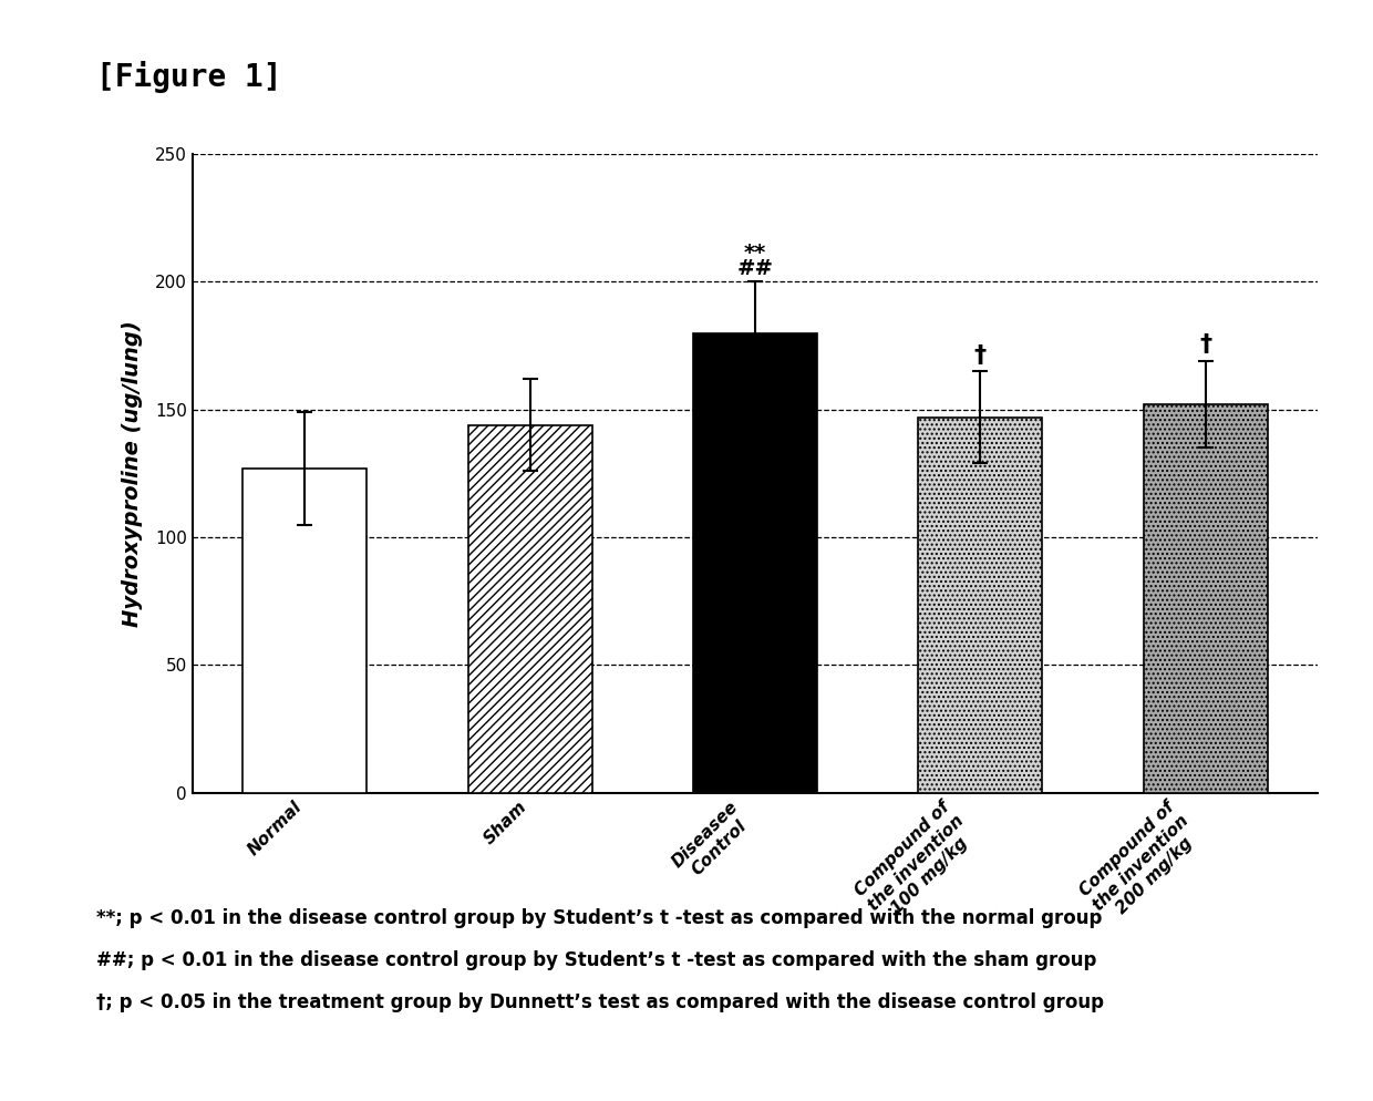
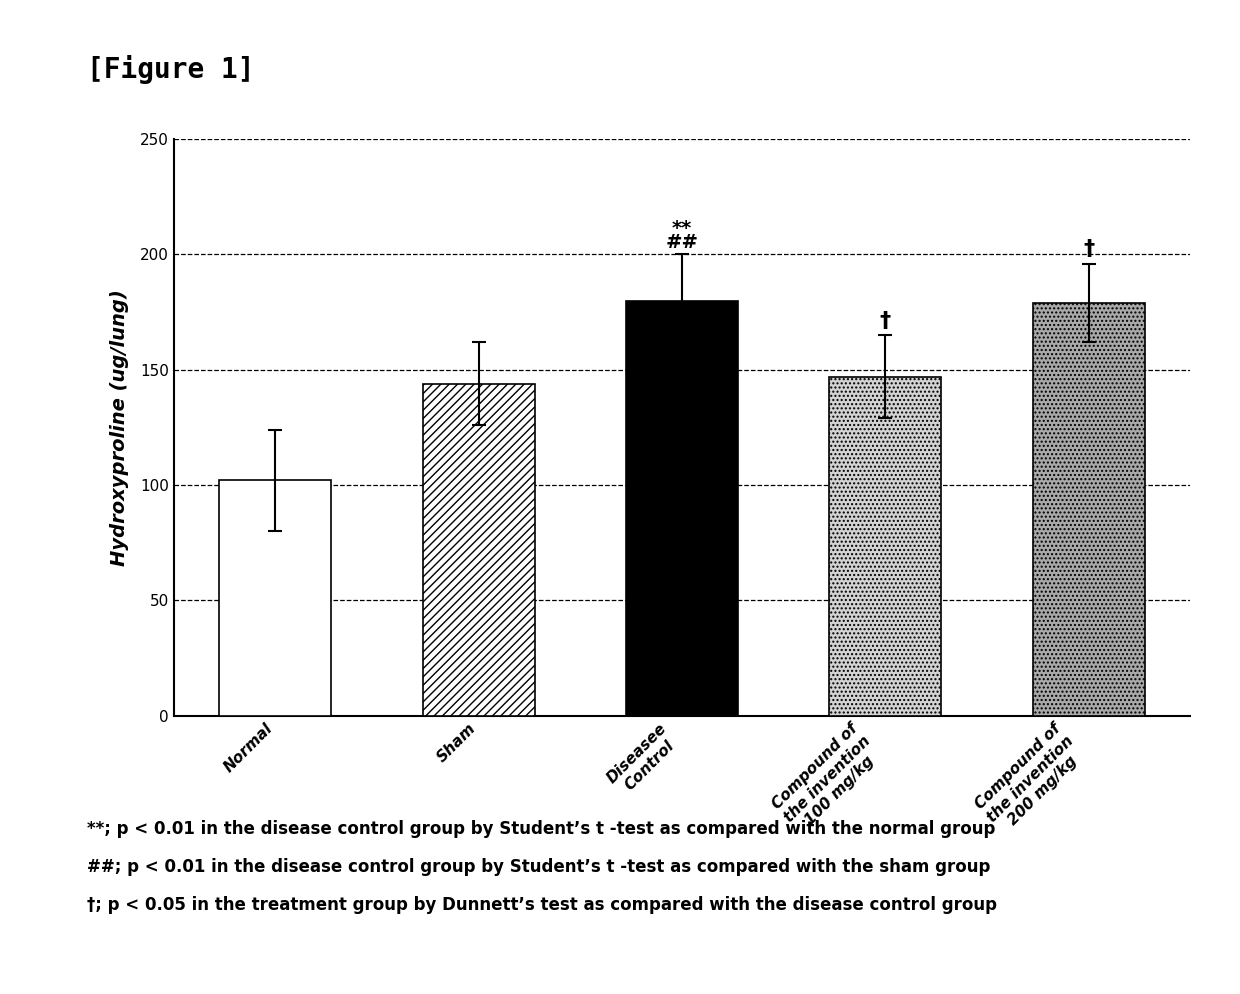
Normal: 127 -> 102
Compound of the invention 200 mg/kg: 152 -> 179
